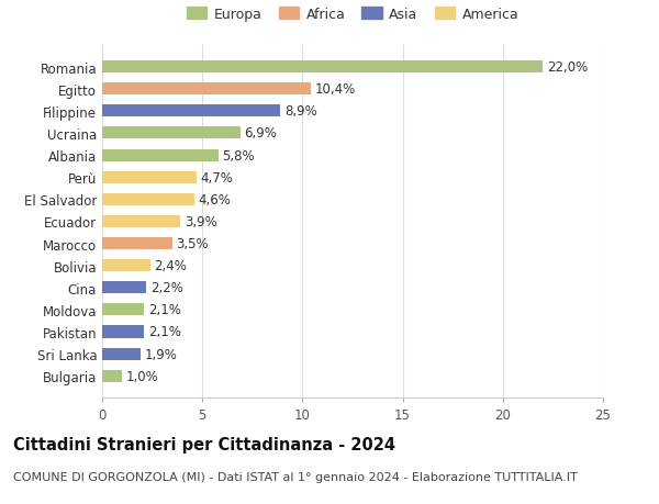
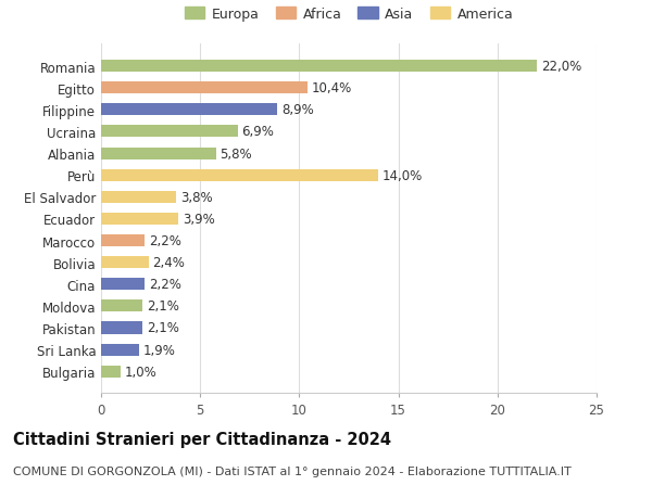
Perù: 4,7% -> 14,0%
El Salvador: 4,6% -> 3,8%
Marocco: 3,5% -> 2,2%
